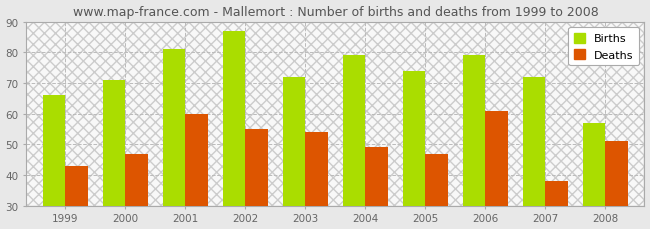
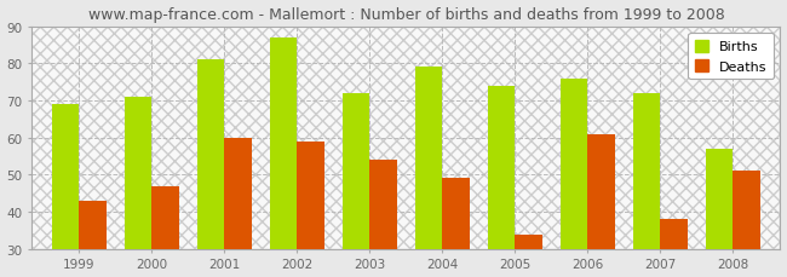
Births/1999: 66 -> 69
Deaths/2002: 55 -> 59
Deaths/2005: 47 -> 34
Births/2006: 79 -> 76
